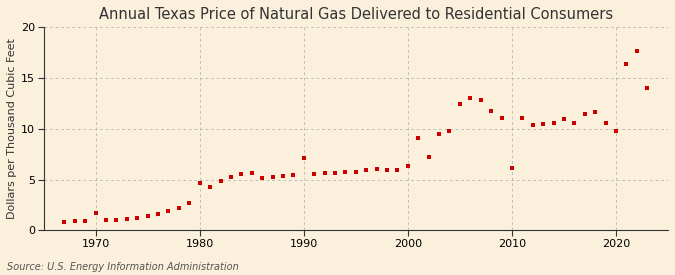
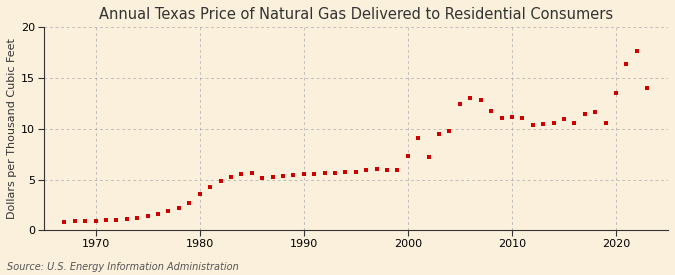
1970: 1.7 -> 1.0
1980: 4.7 -> 3.6
1990: 7.1 -> 5.6
2000: 6.3 -> 7.3
2010: 6.1 -> 11.2
2020: 9.8 -> 13.6
